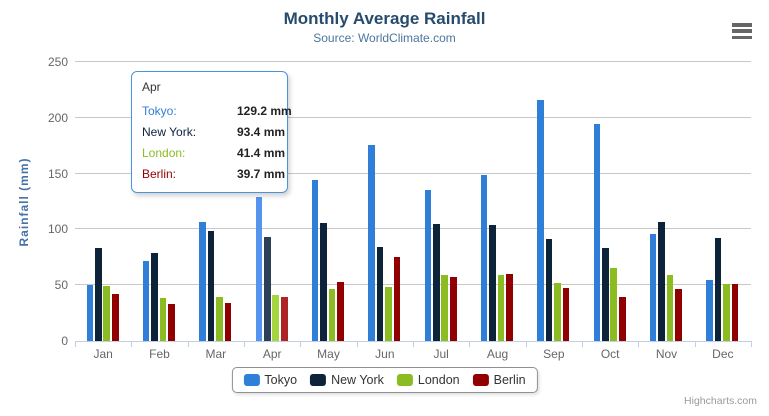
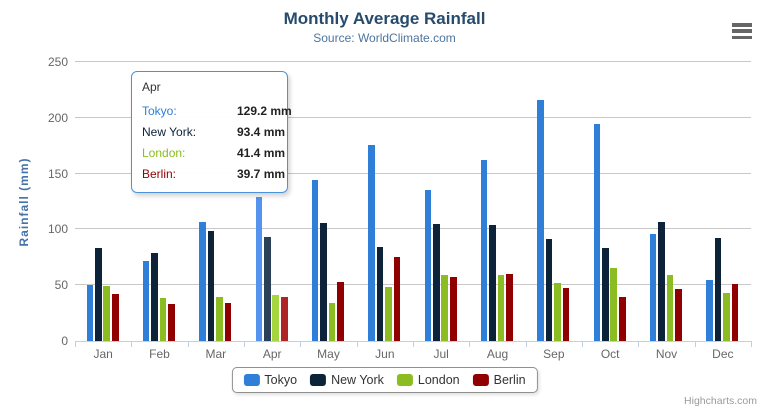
London/May: 47 -> 34
Tokyo/Aug: 148 -> 162
London/Dec: 51 -> 43
